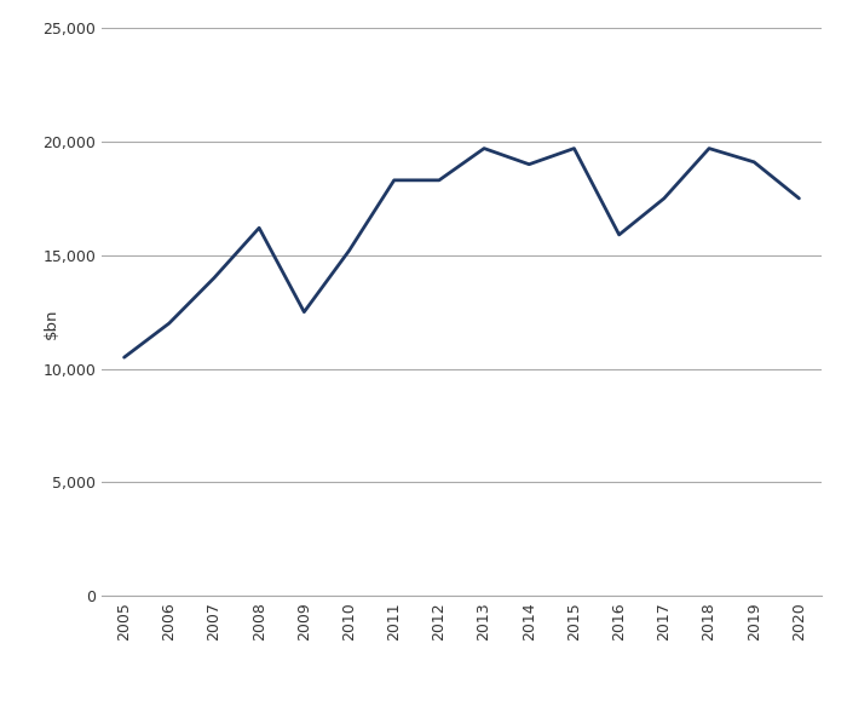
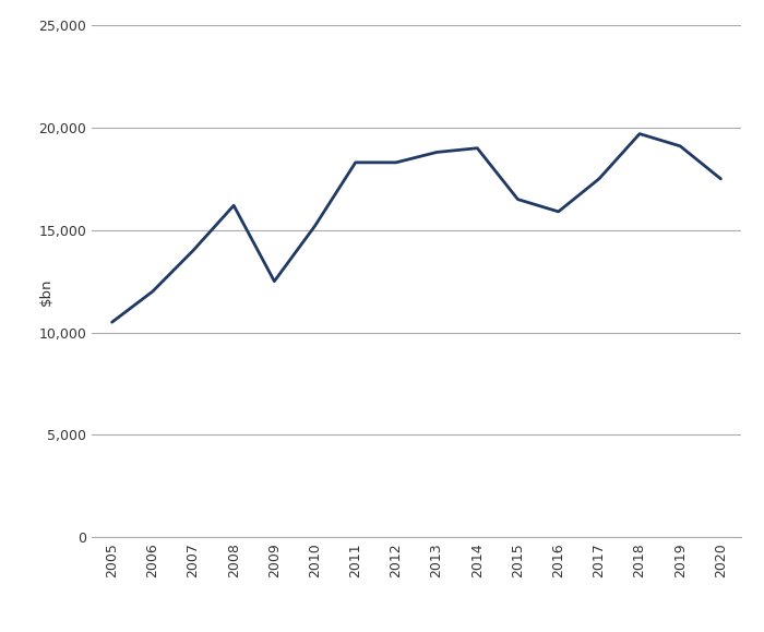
2013: 19,700 -> 18,800
2015: 19,700 -> 16,500
